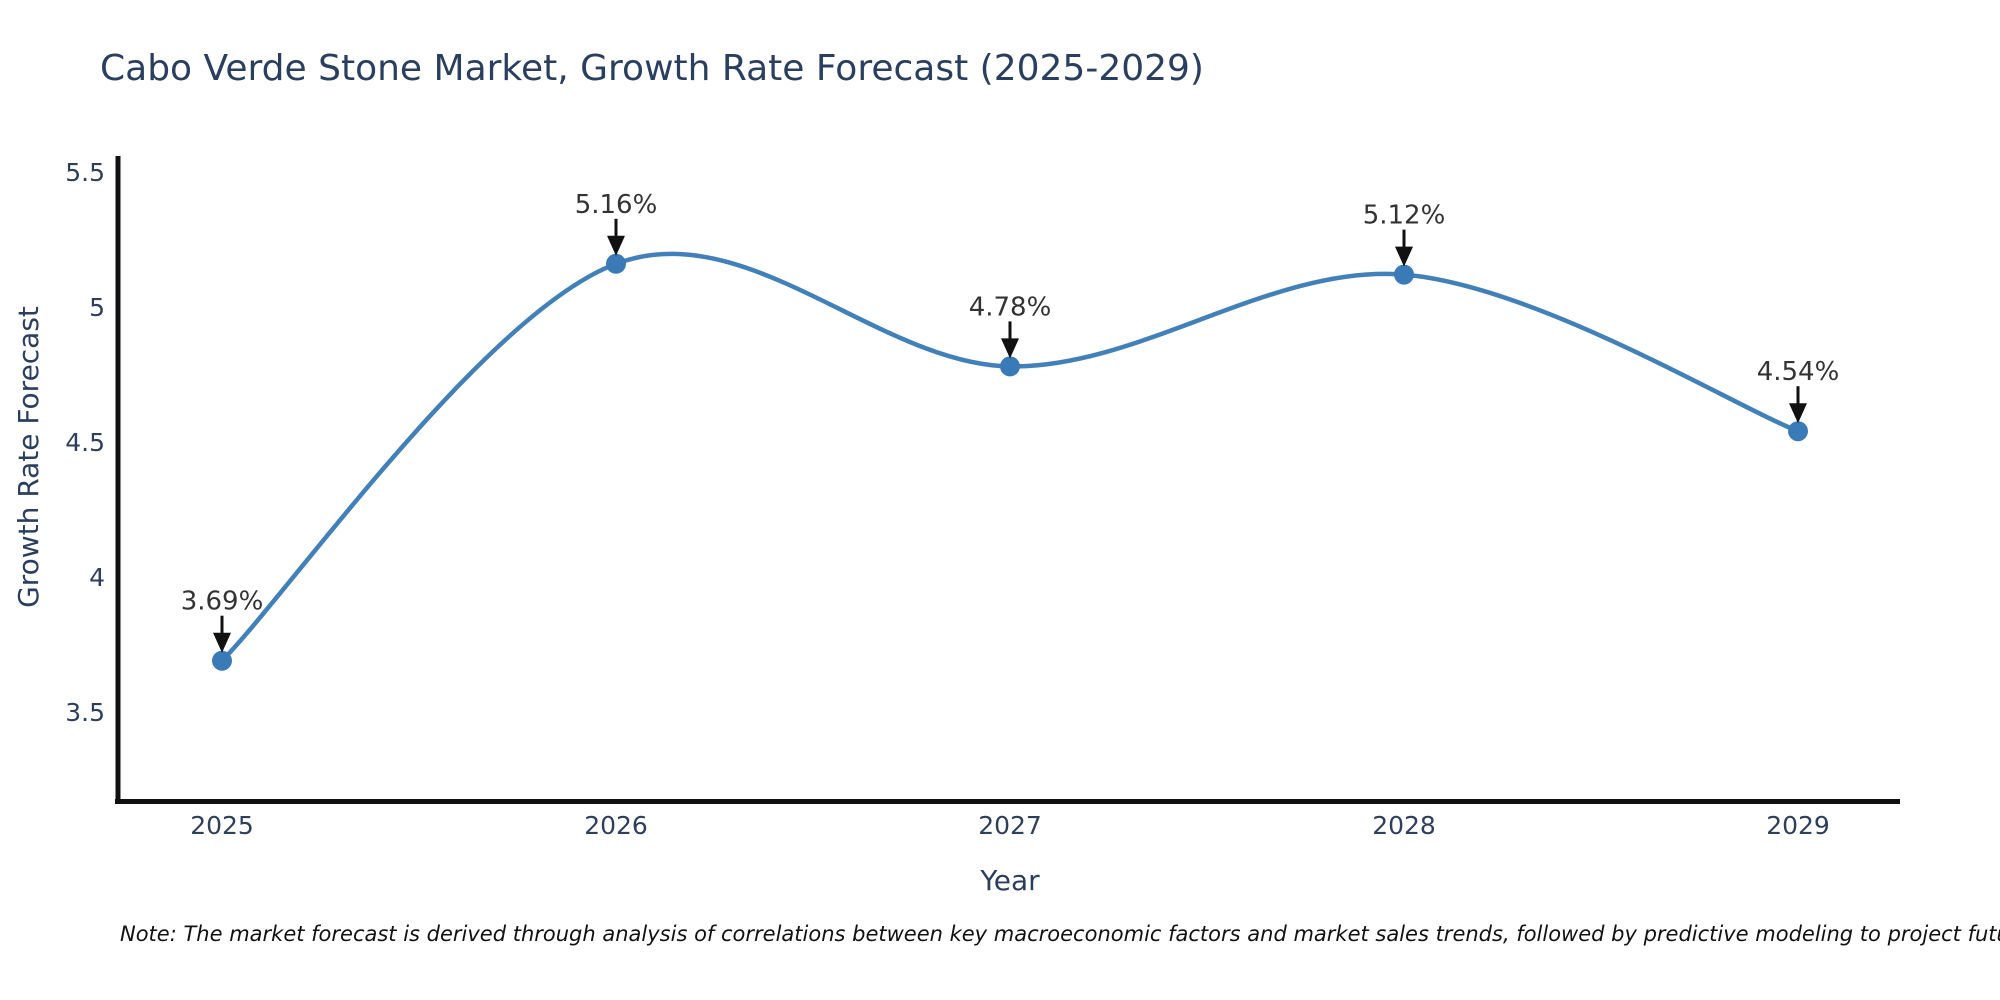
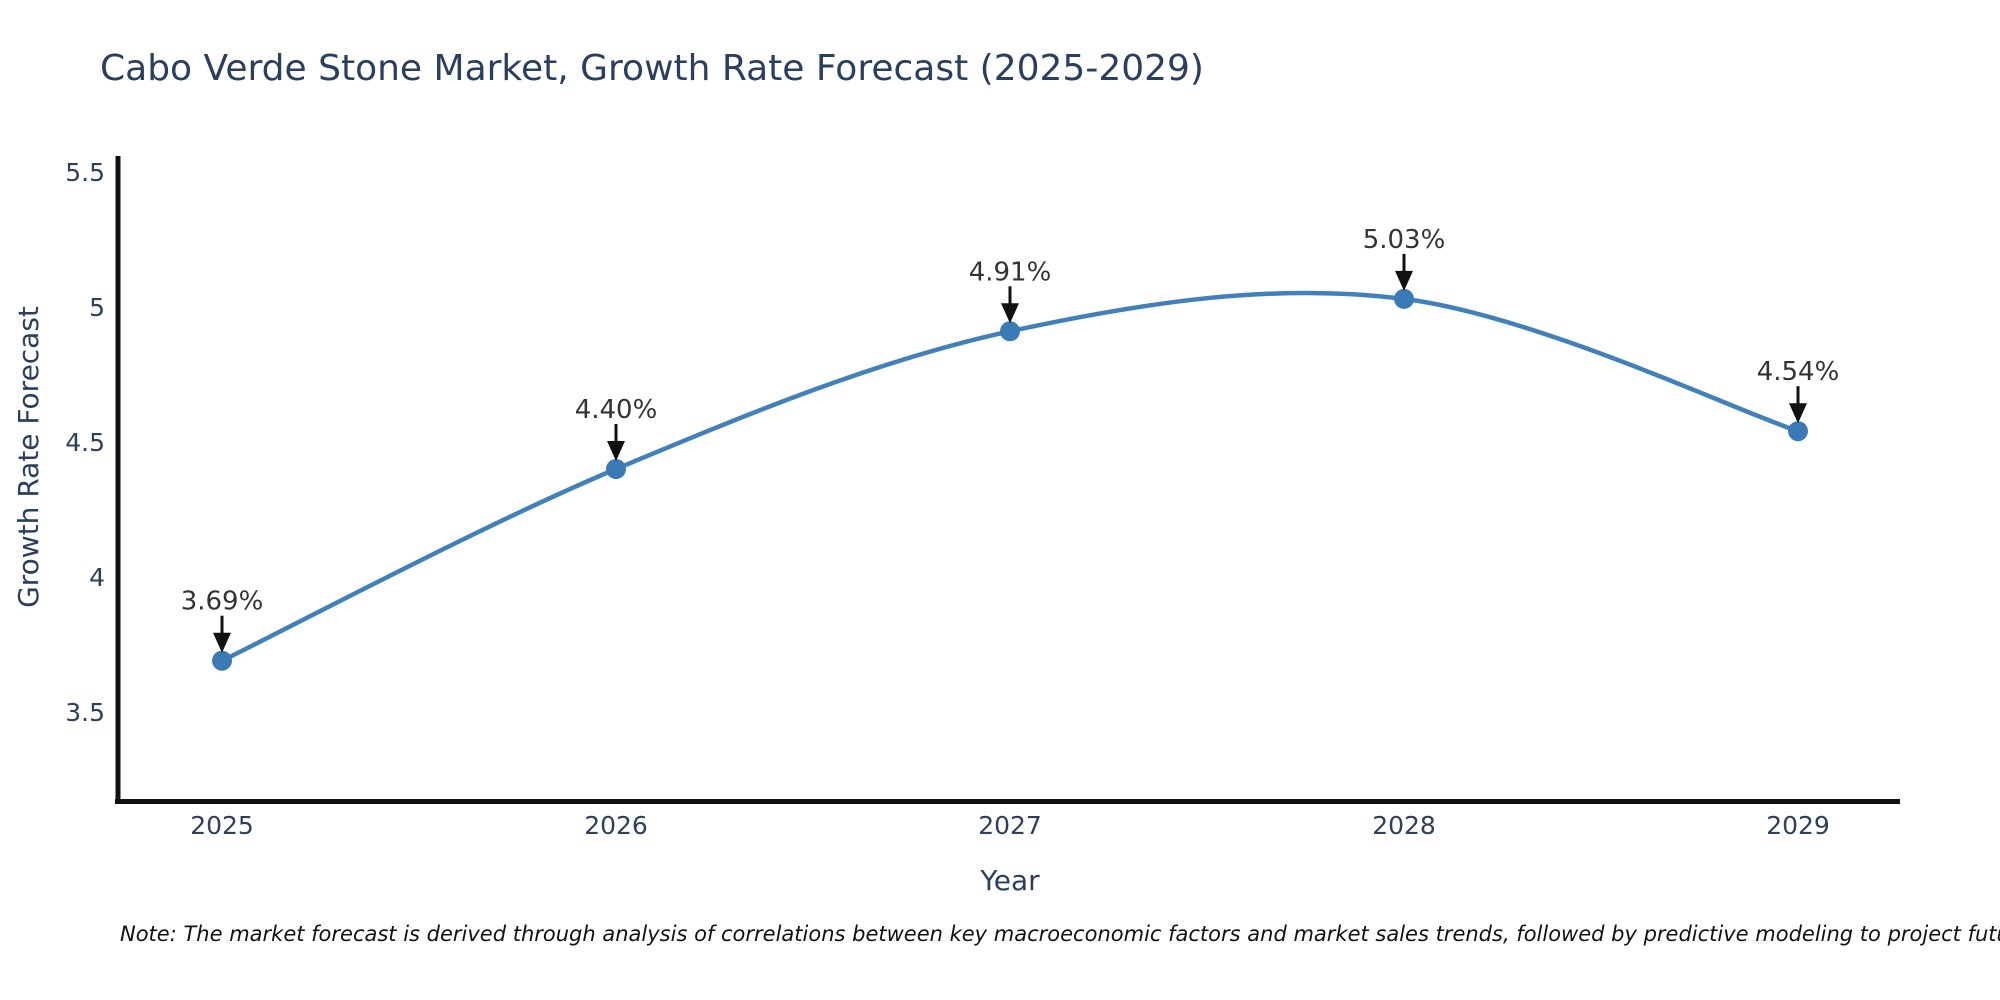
2026: 5.16% -> 4.40%
2027: 4.78% -> 4.91%
2028: 5.12% -> 5.03%
